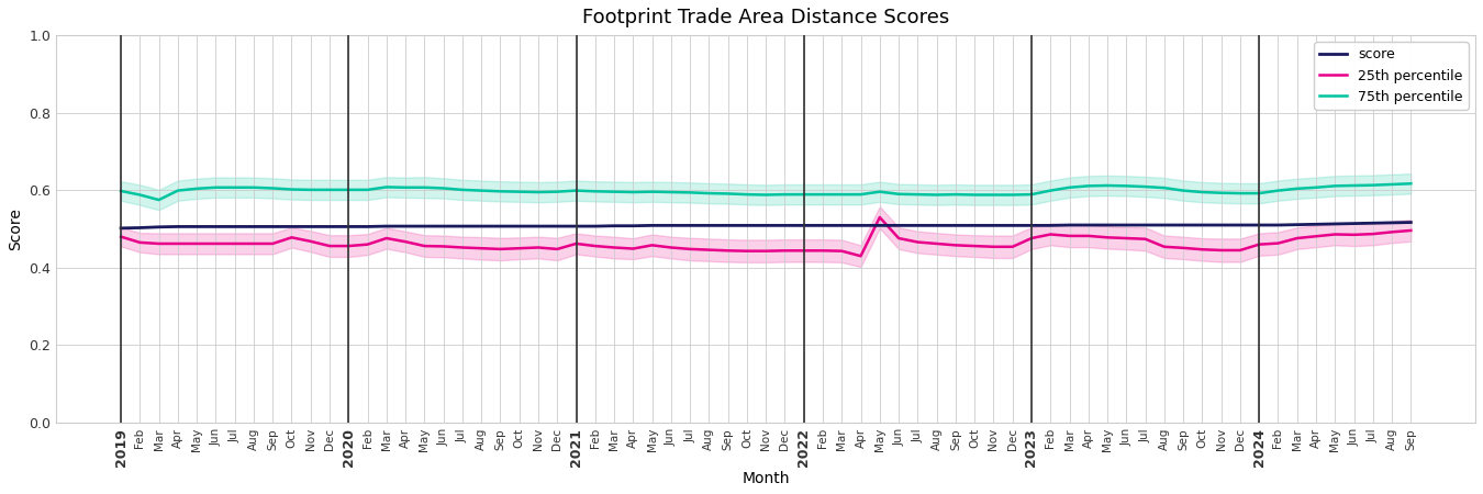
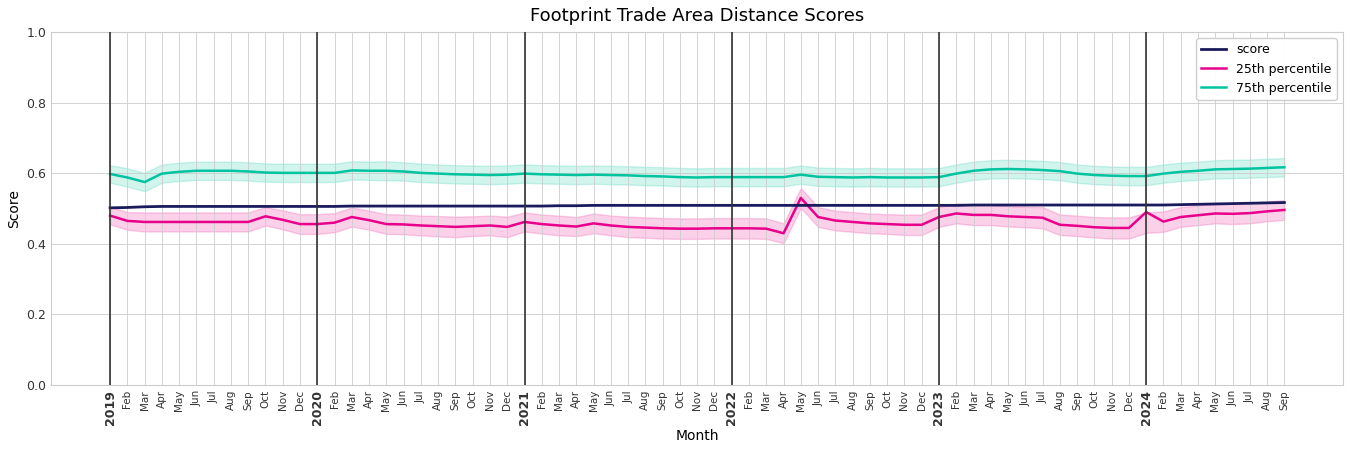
25th percentile/2024: 0.460 -> 0.490
